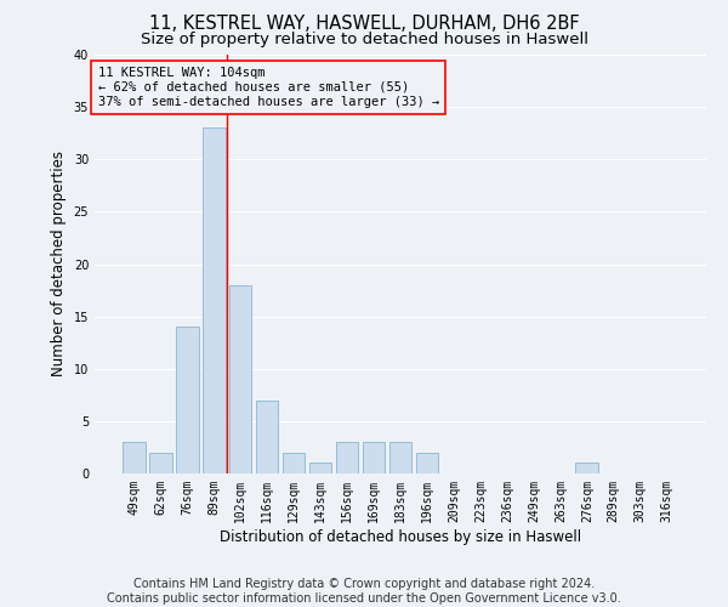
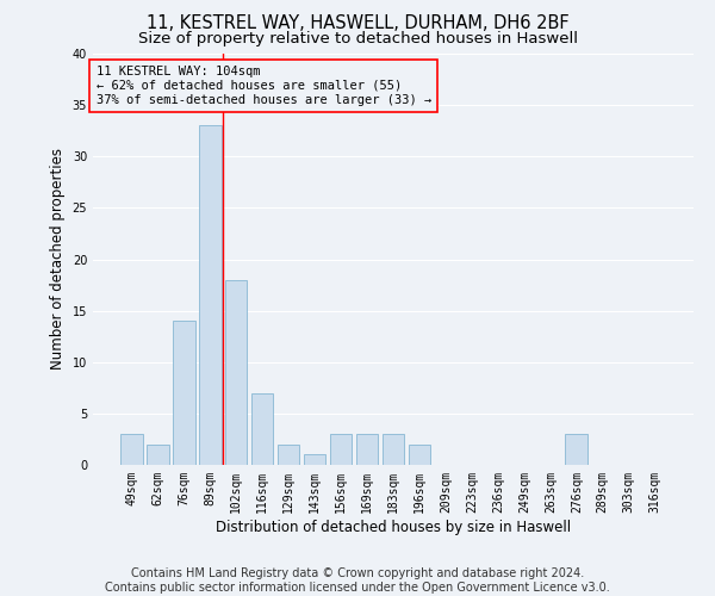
276sqm: 1 -> 3
